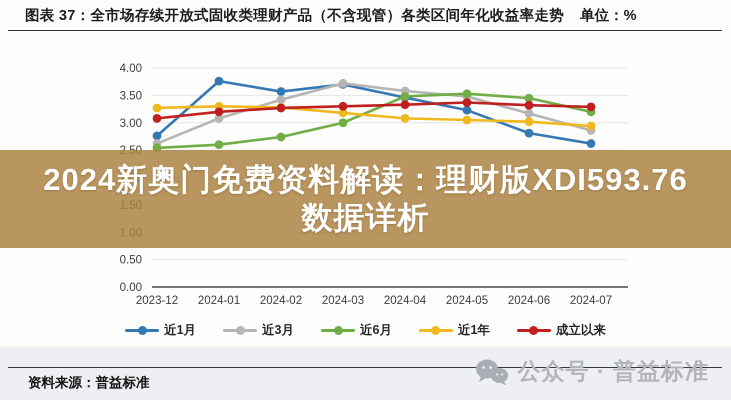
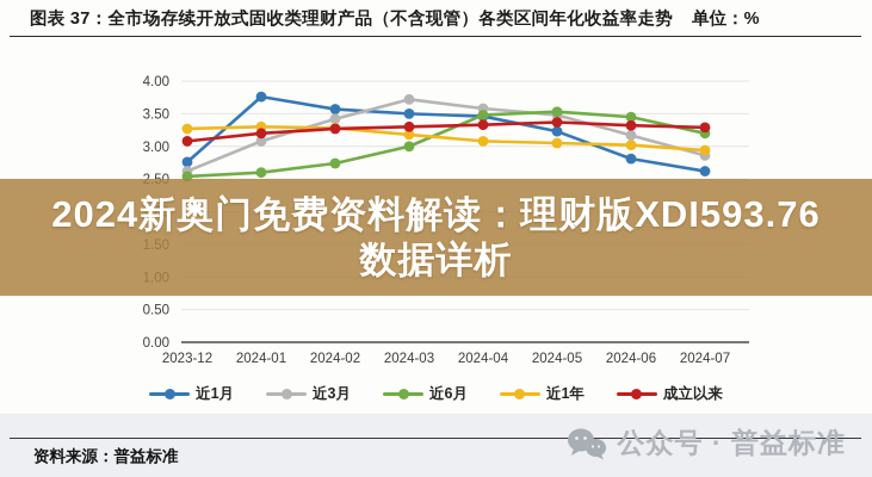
近1月/2024-03: 3.7 -> 3.5
